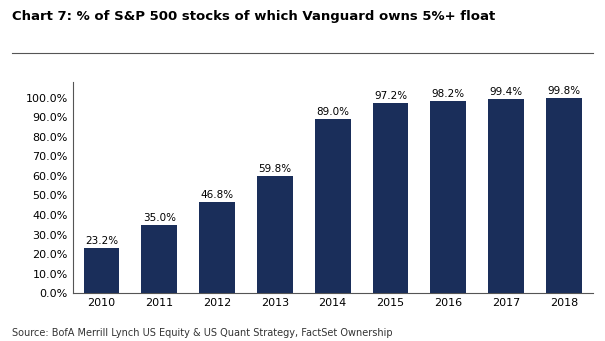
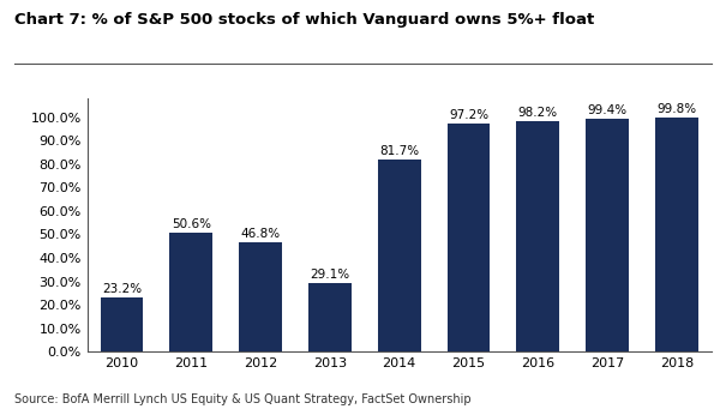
2011: 35.0% -> 50.6%
2013: 59.8% -> 29.1%
2014: 89.0% -> 81.7%
